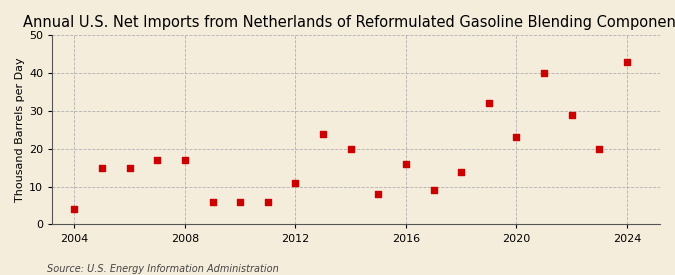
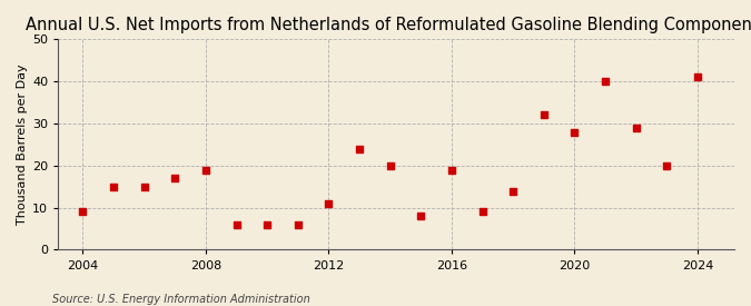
2004: 4 -> 9
2008: 17 -> 19
2016: 16 -> 19
2020: 23 -> 28
2024: 43 -> 41
